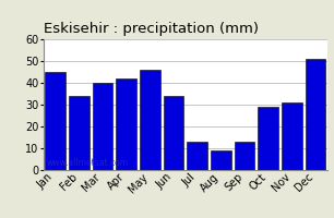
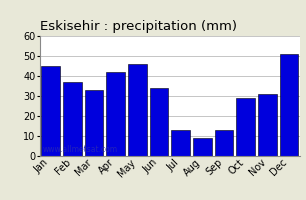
Feb: 34 -> 37
Mar: 40 -> 33
